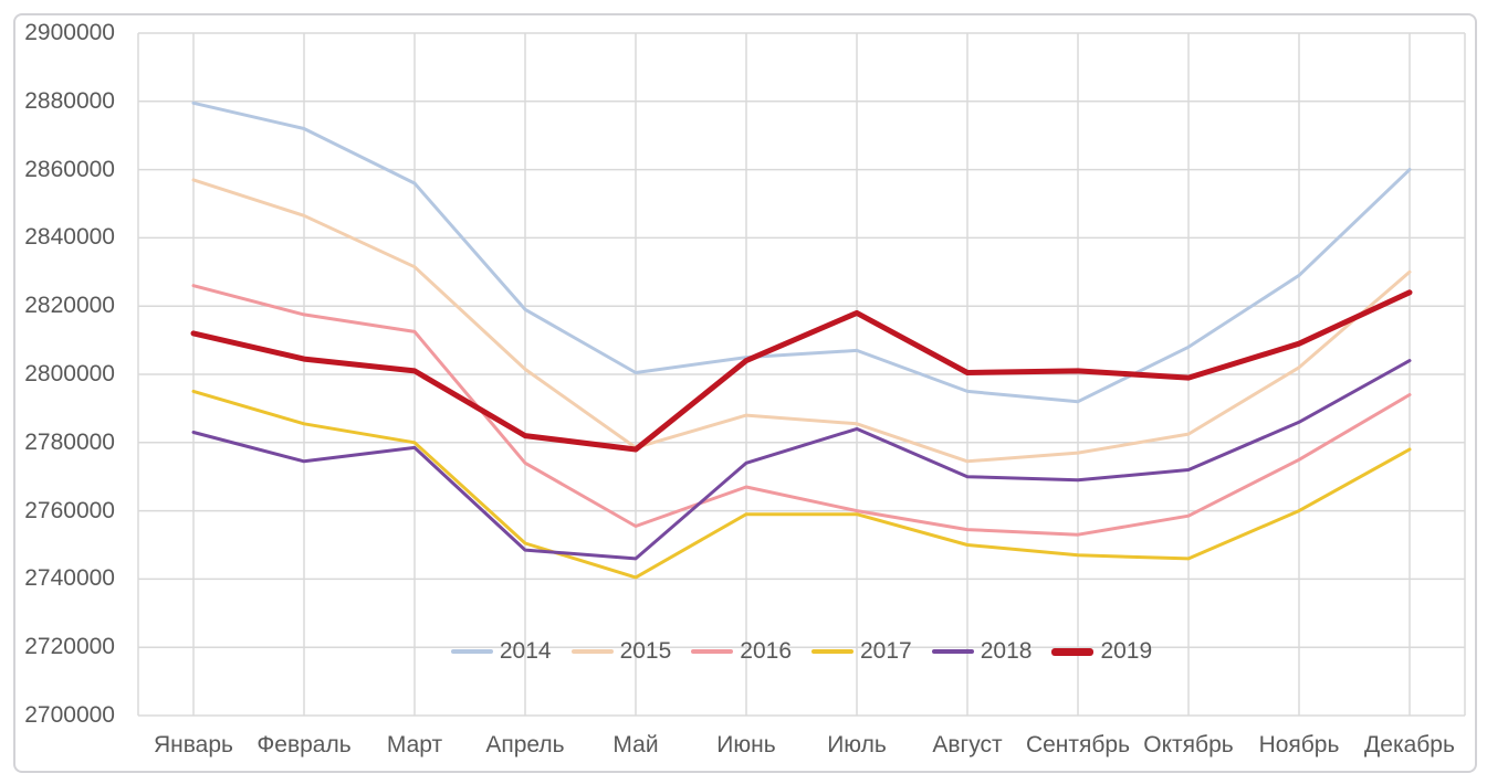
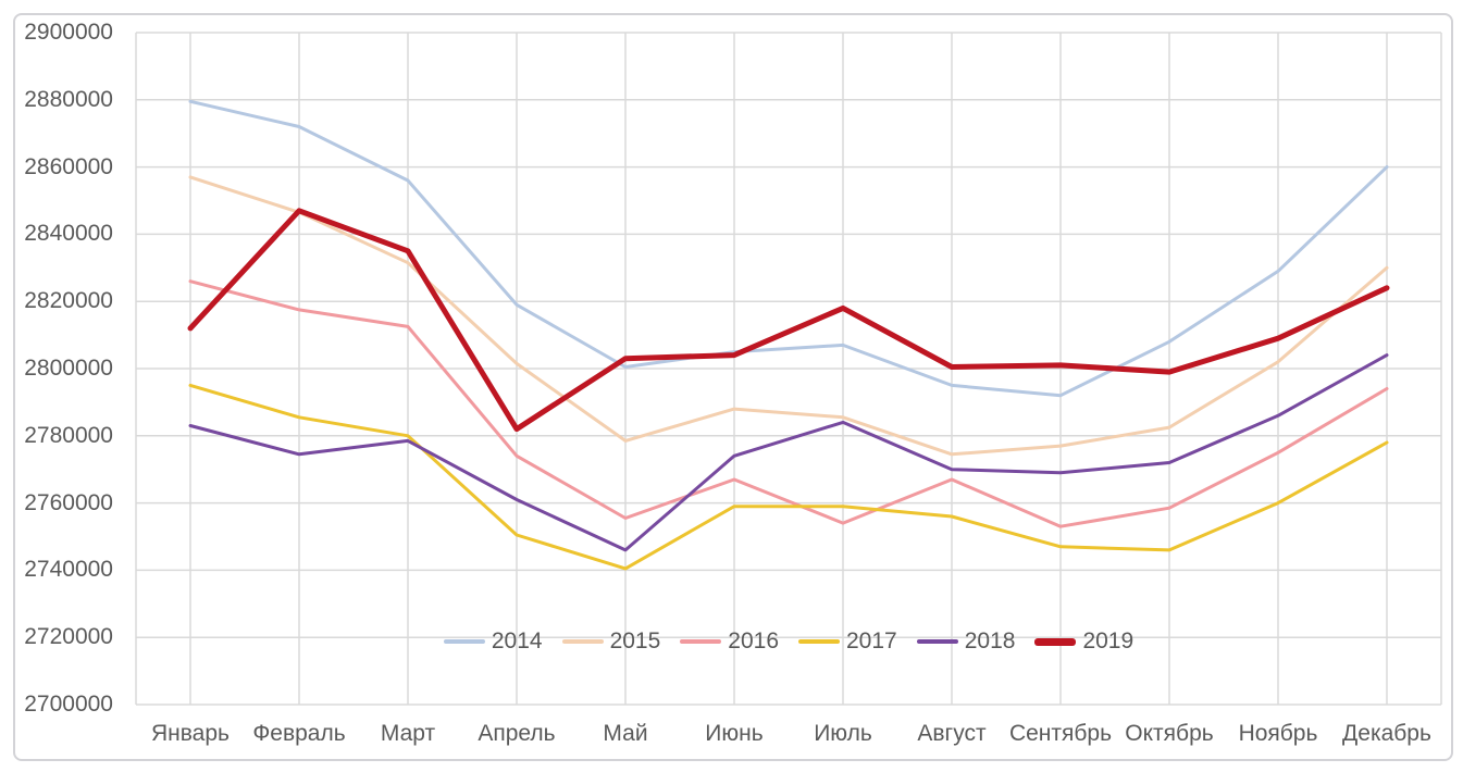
2019/Февраль: 2804000 -> 2847000
2019/Март: 2801000 -> 2835000
2018/Апрель: 2748000 -> 2761000
2019/Май: 2778000 -> 2803000
2016/Июль: 2760000 -> 2754000
2016/Август: 2754000 -> 2767000
2017/Август: 2750000 -> 2756000
